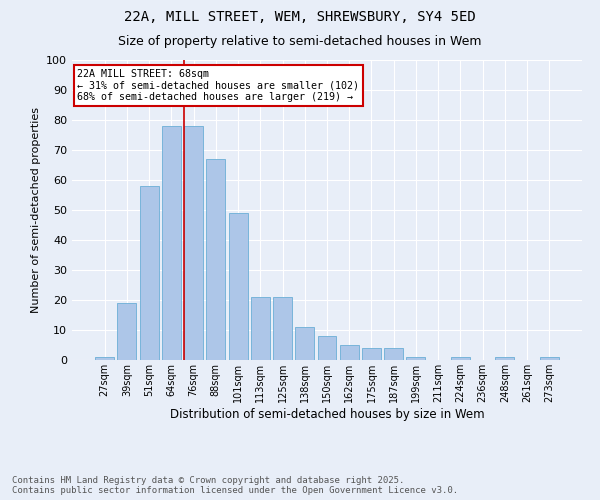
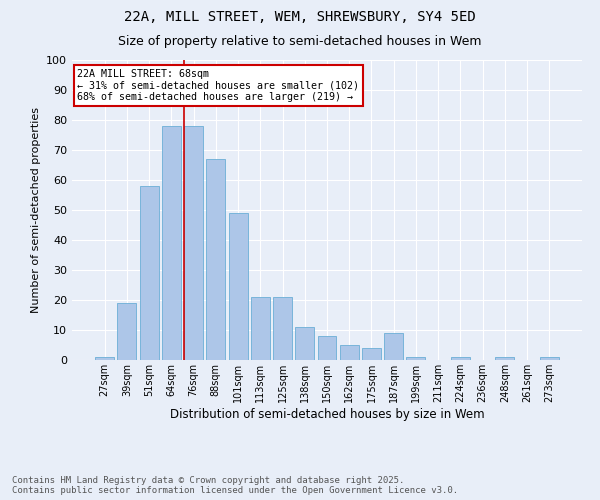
187sqm: 4 -> 9
